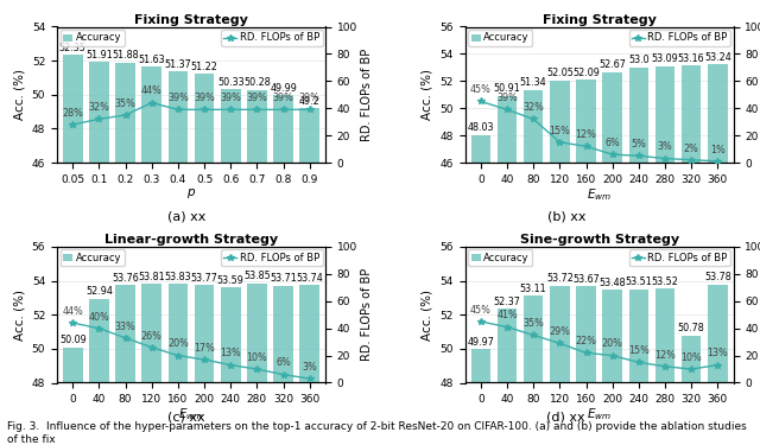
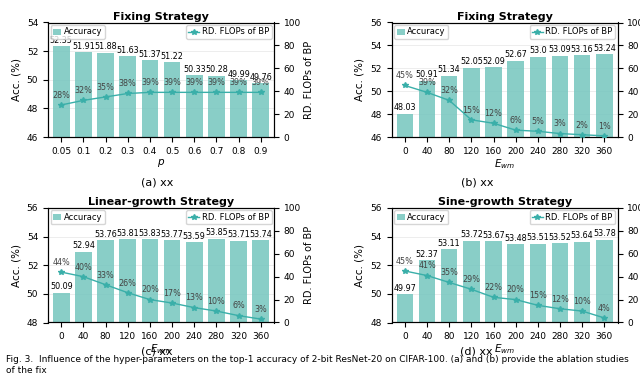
RD. FLOPs of BP/0.3: 44% -> 38%
Accuracy/0.9: 49.2 -> 49.8
Sine-growth Strategy/Accuracy/320: 50.78 -> 53.64
Sine-growth Strategy/RD. FLOPs of BP/360: 13% -> 4%
